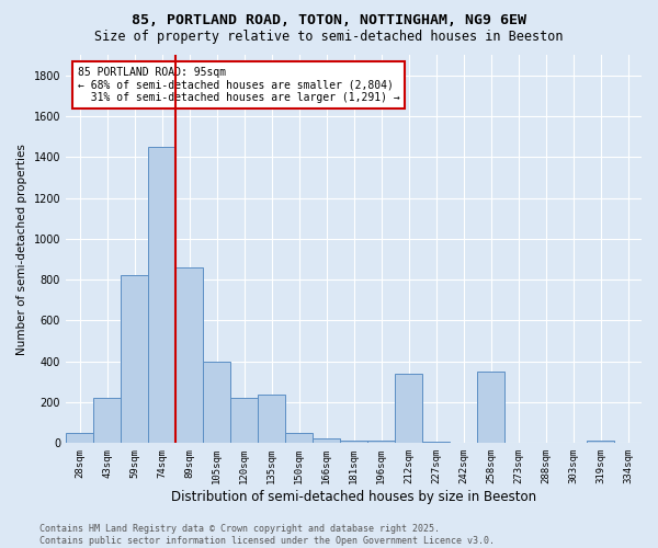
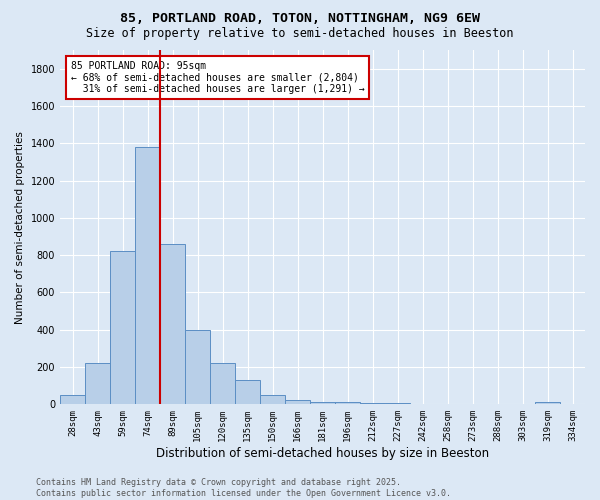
74sqm: 1450 -> 1380
135sqm: 240 -> 130
212sqm: 340 -> 10
258sqm: 350 -> 0
